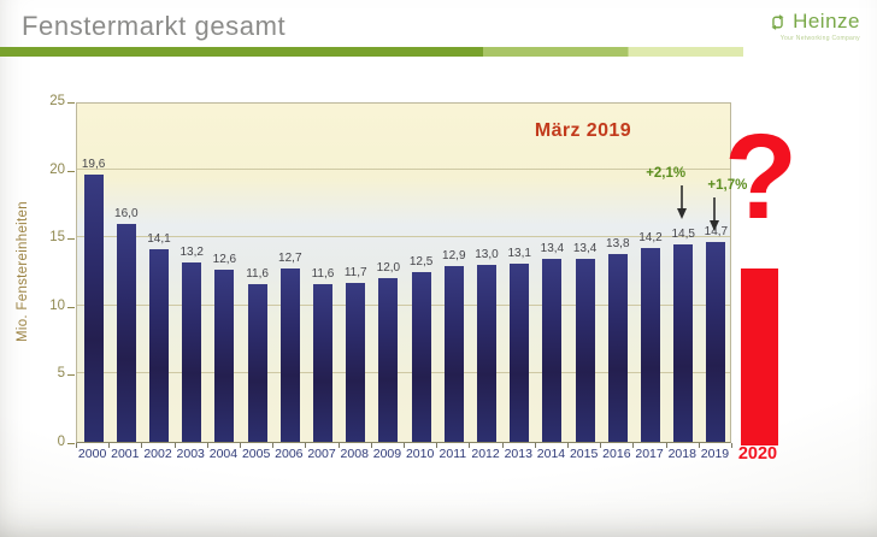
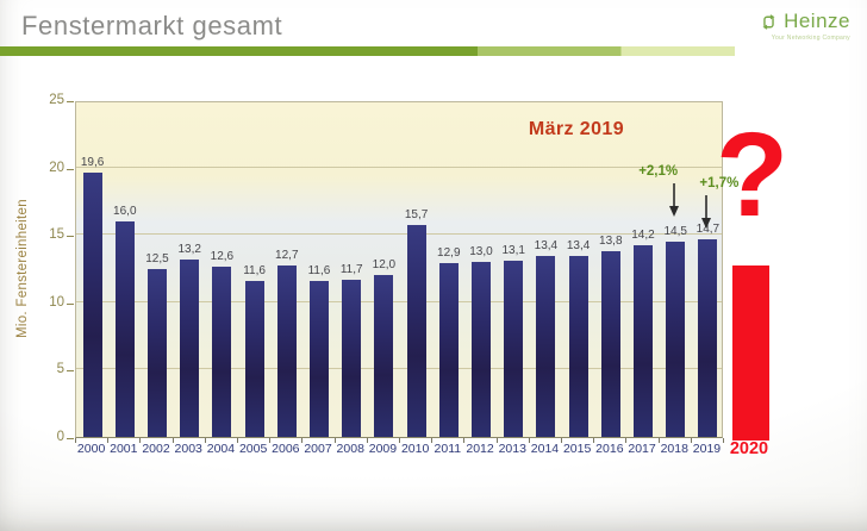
2002: 14,1 -> 12,5
2010: 12,5 -> 15,7
